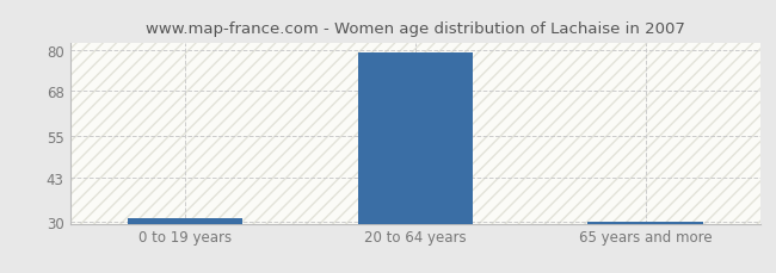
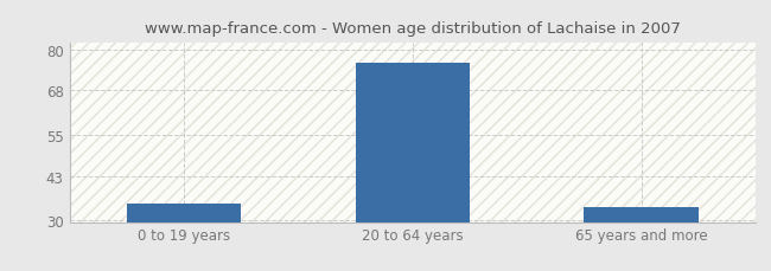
0 to 19 years: 31 -> 35
20 to 64 years: 79 -> 76
65 years and more: 30 -> 34
